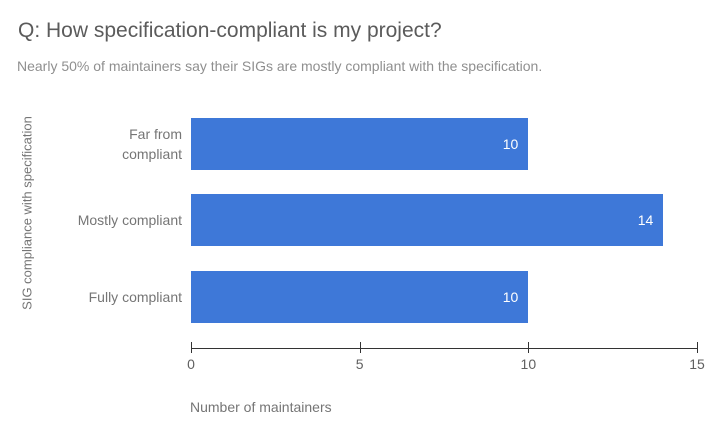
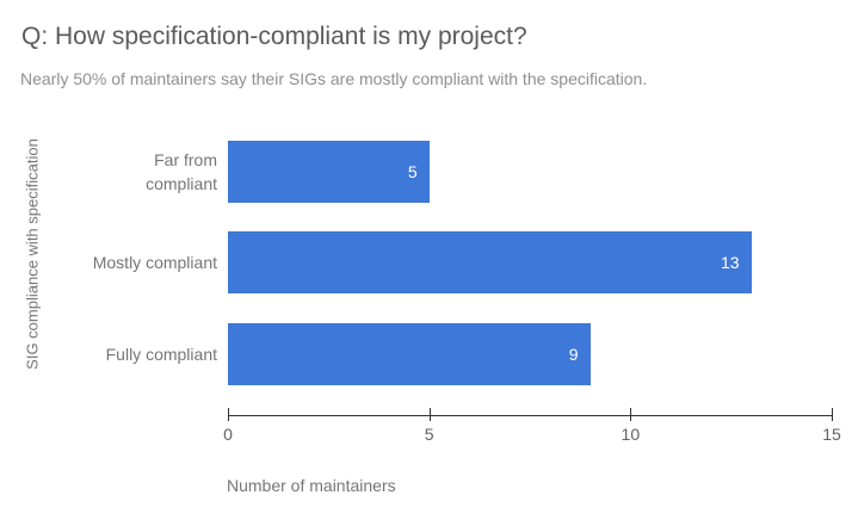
Far from compliant: 10 -> 5
Mostly compliant: 14 -> 13
Fully compliant: 10 -> 9
